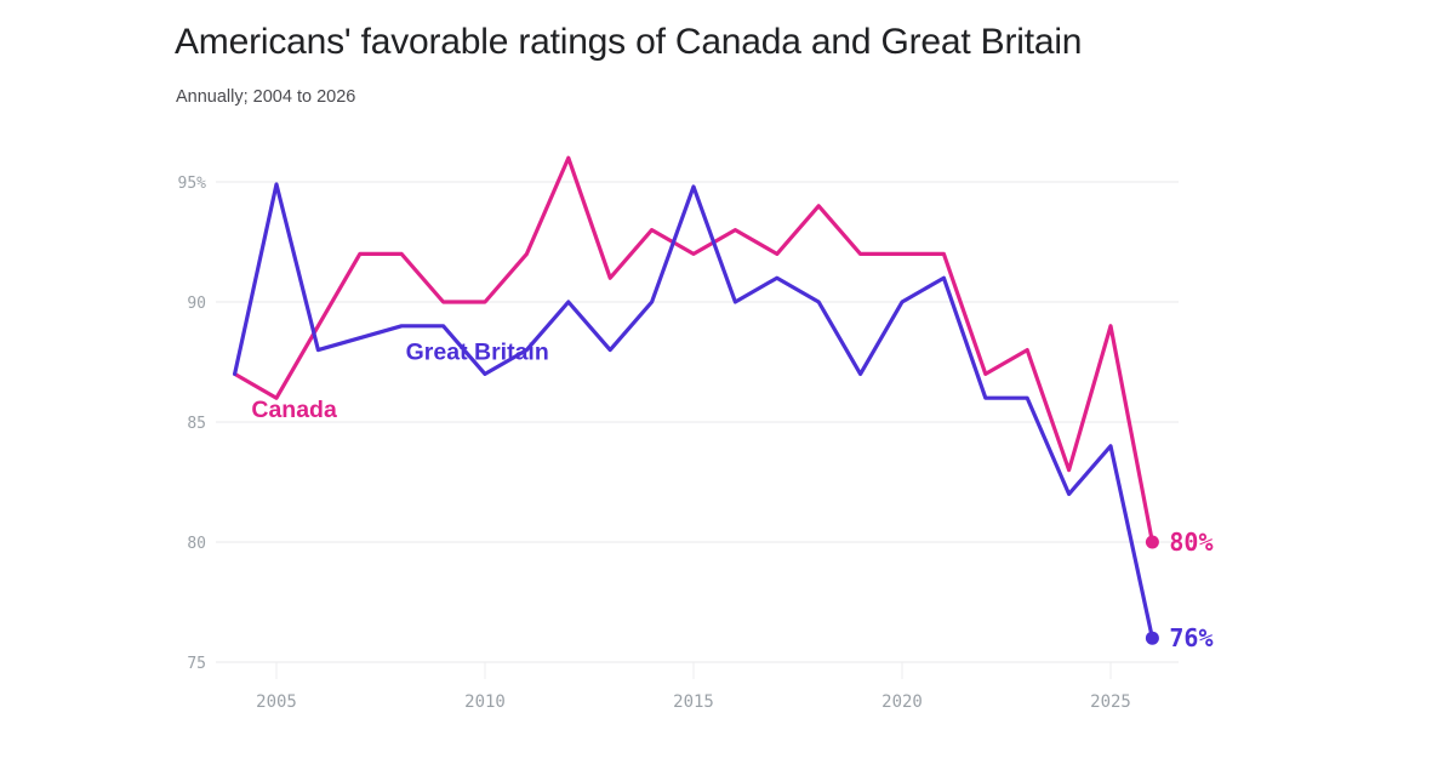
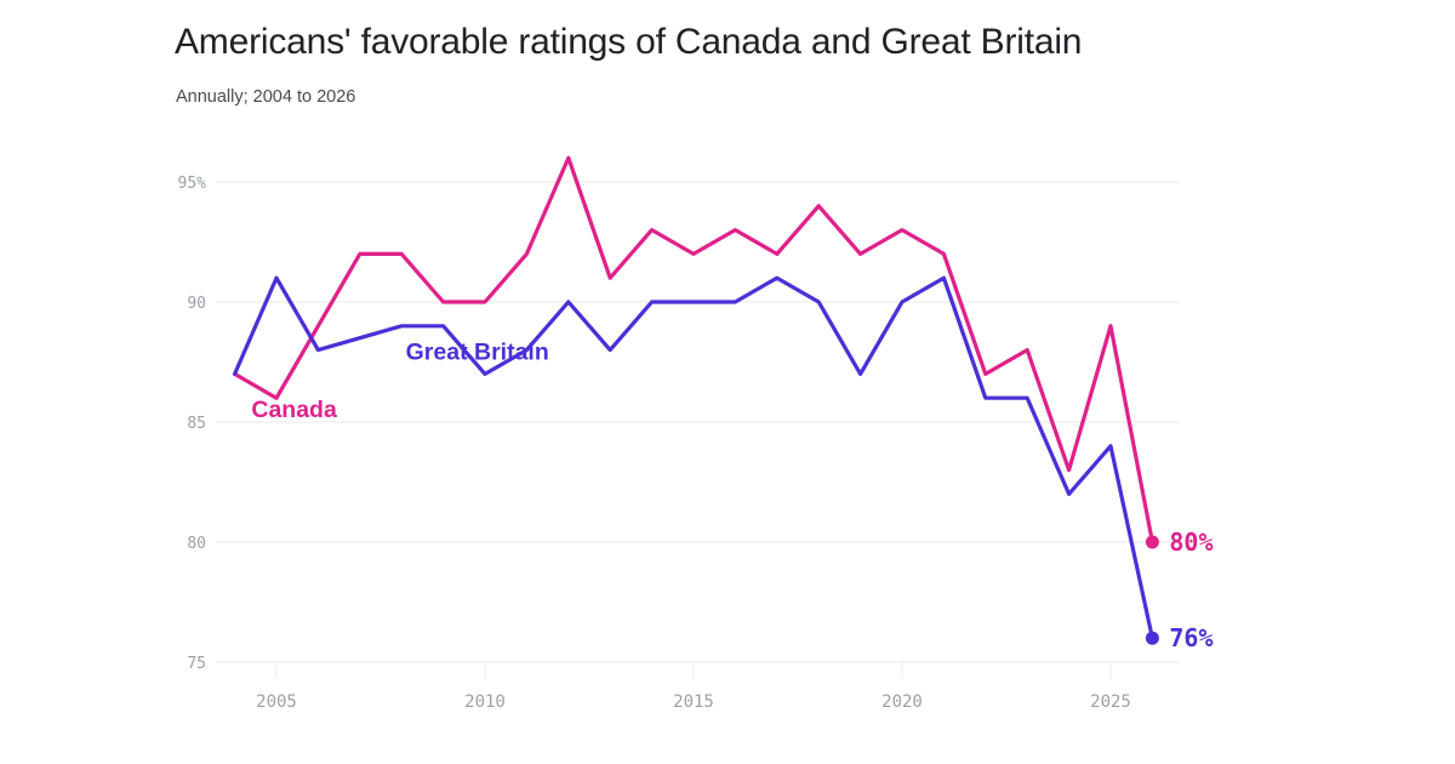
Great Britain/2005: 94.9% -> 91.0%
Great Britain/2015: 94.8% -> 90.0%
Canada/2020: 92% -> 93%
